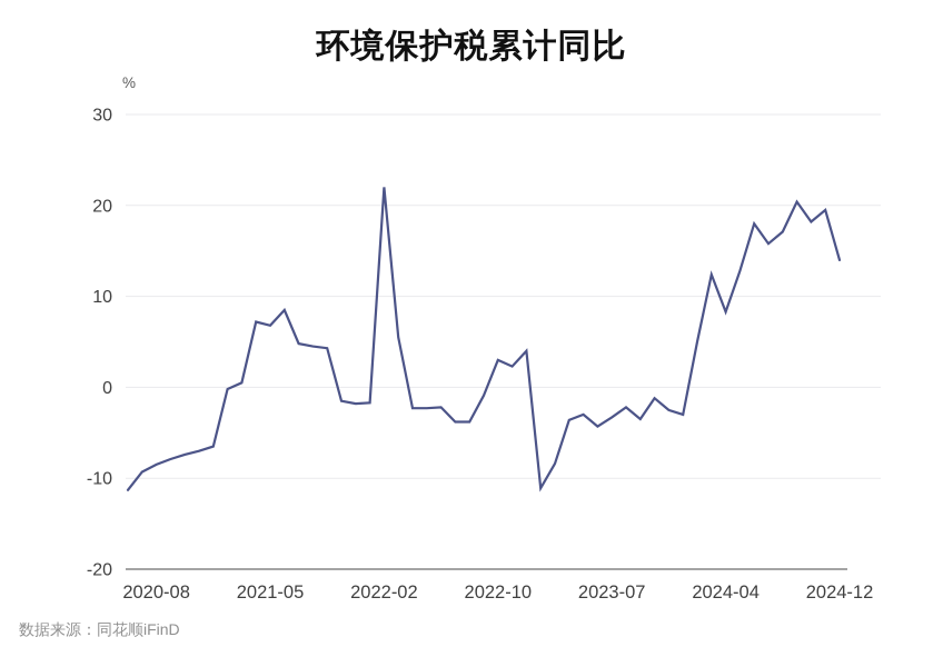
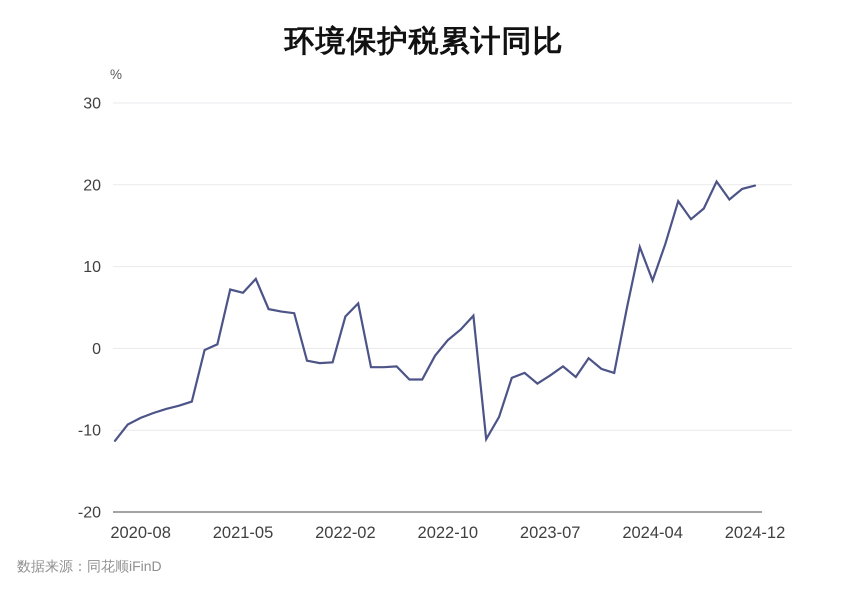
2022-02: 22 -> 4
2022-10: 3 -> 1
2024-12: 14 -> 20
